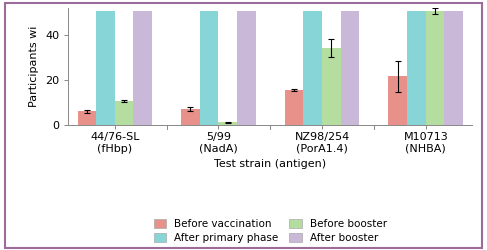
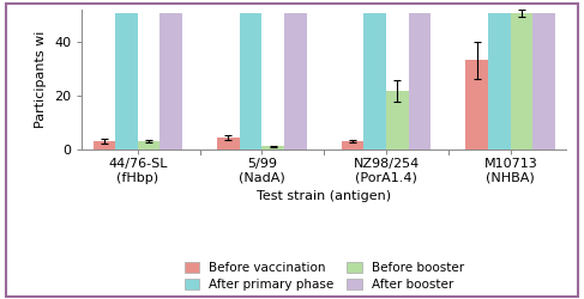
Before vaccination/44/76-SL (fHbp): 6.0 -> 3.0
Before booster/44/76-SL (fHbp): 10.5 -> 3.0
Before vaccination/5/99 (NadA): 7.0 -> 4.5
Before vaccination/NZ98/254 (PorA1.4): 15.5 -> 3.0
Before booster/NZ98/254 (PorA1.4): 34.0 -> 21.5
Before vaccination/M10713 (NHBA): 21.5 -> 33.0
